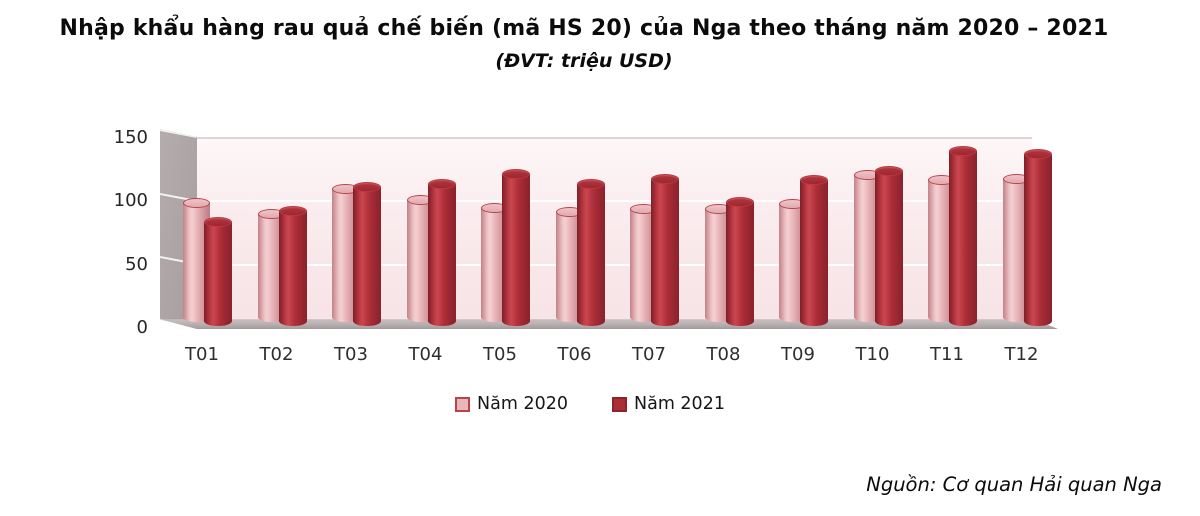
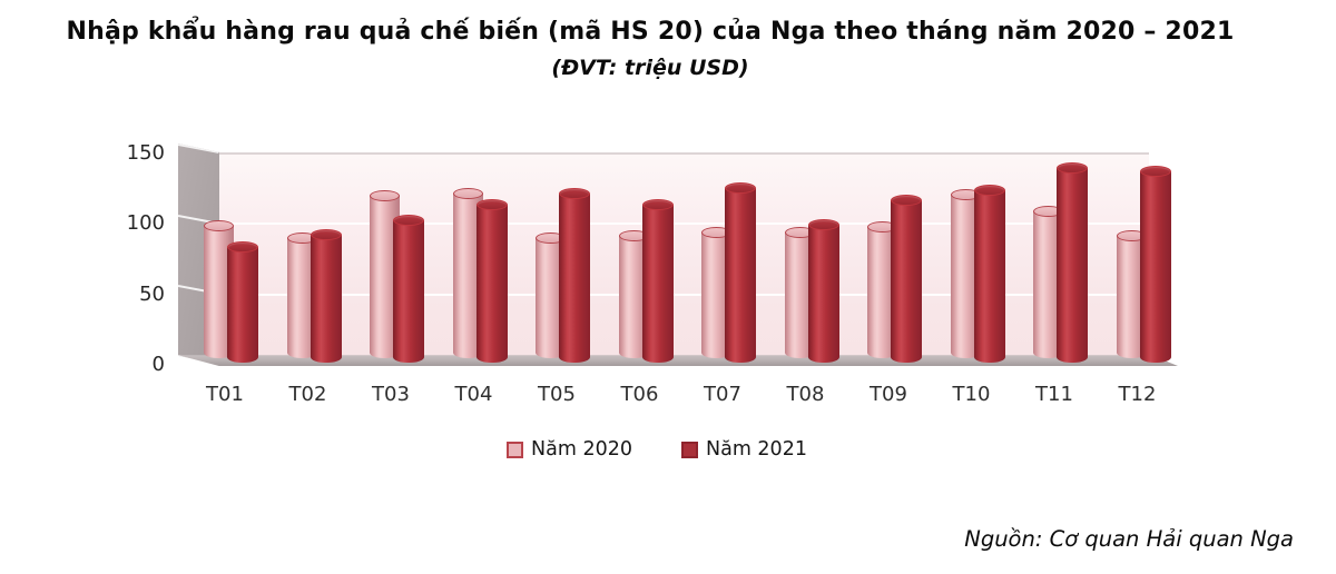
Năm 2020/T03: 105 -> 115
Năm 2021/T03: 110 -> 101
Năm 2020/T04: 96 -> 117
Năm 2020/T05: 90 -> 85
Năm 2021/T07: 116 -> 124
Năm 2020/T11: 112 -> 104
Năm 2020/T12: 113 -> 87
